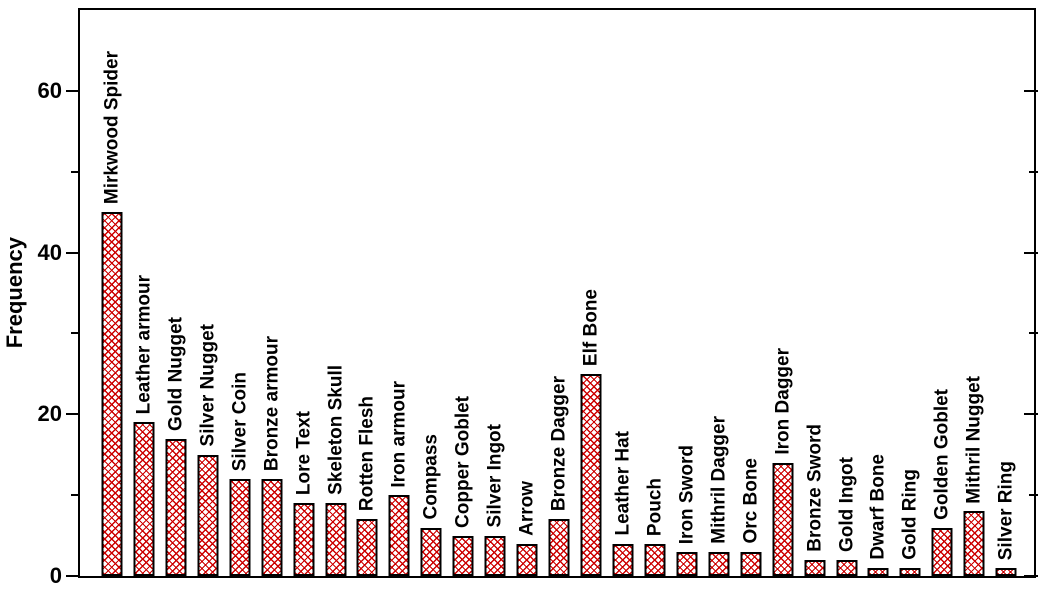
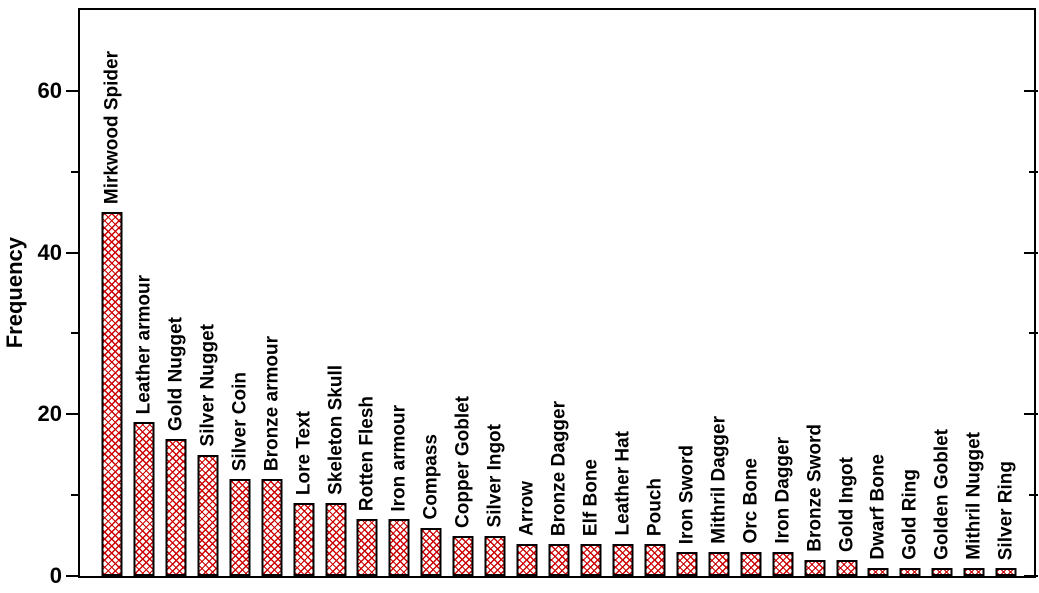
Iron armour: 10 -> 7
Bronze Dagger: 7 -> 4
Elf Bone: 25 -> 4
Iron Dagger: 14 -> 3
Golden Goblet: 6 -> 1
Mithril Nugget: 8 -> 1
